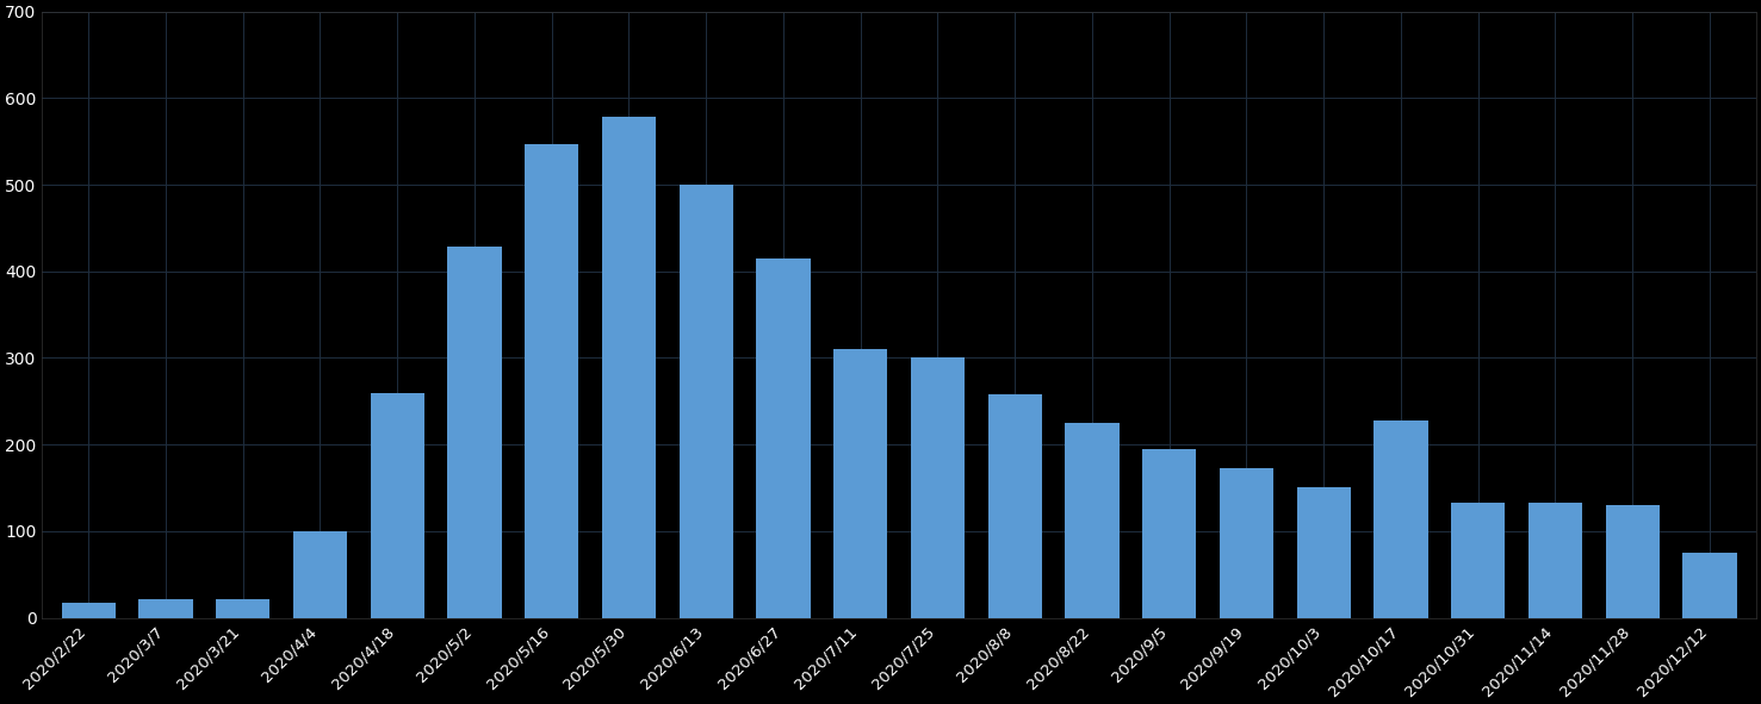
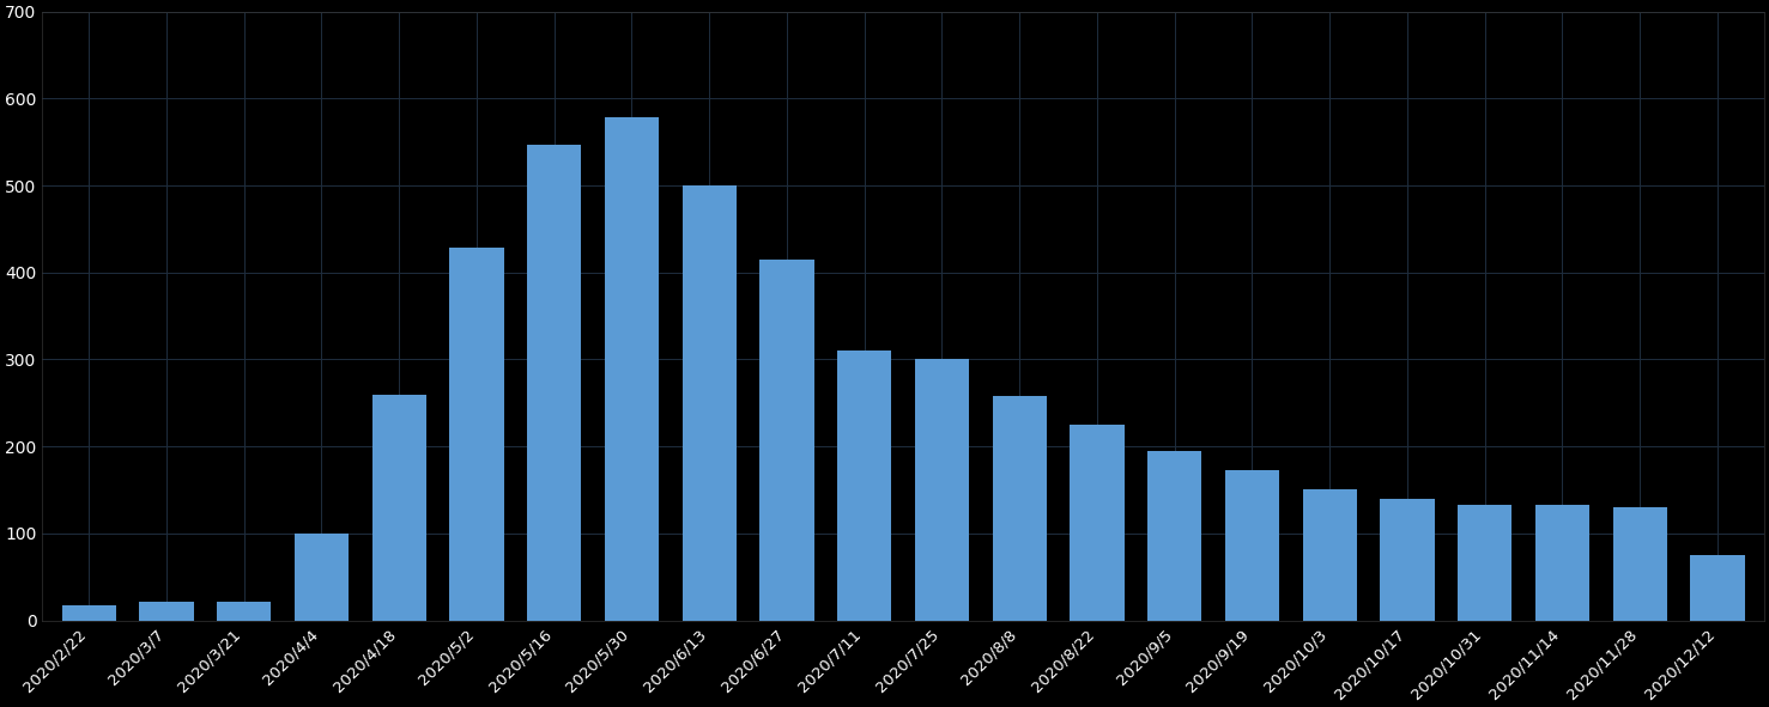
2020/10/17: 228 -> 140
